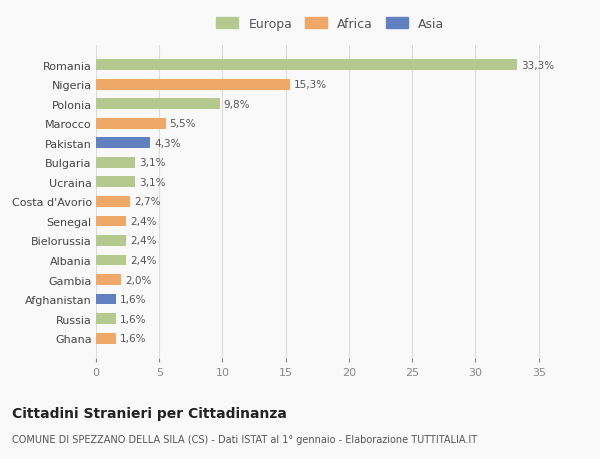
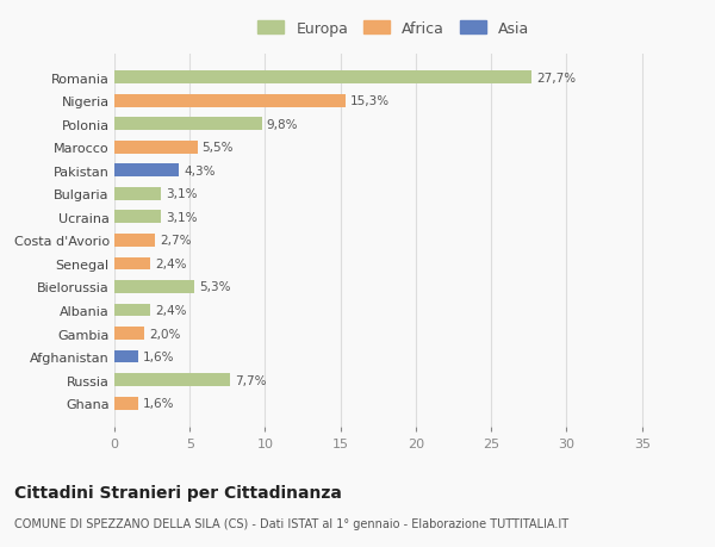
Romania: 33,3% -> 27,7%
Bielorussia: 2,4% -> 5,3%
Russia: 1,6% -> 7,7%
